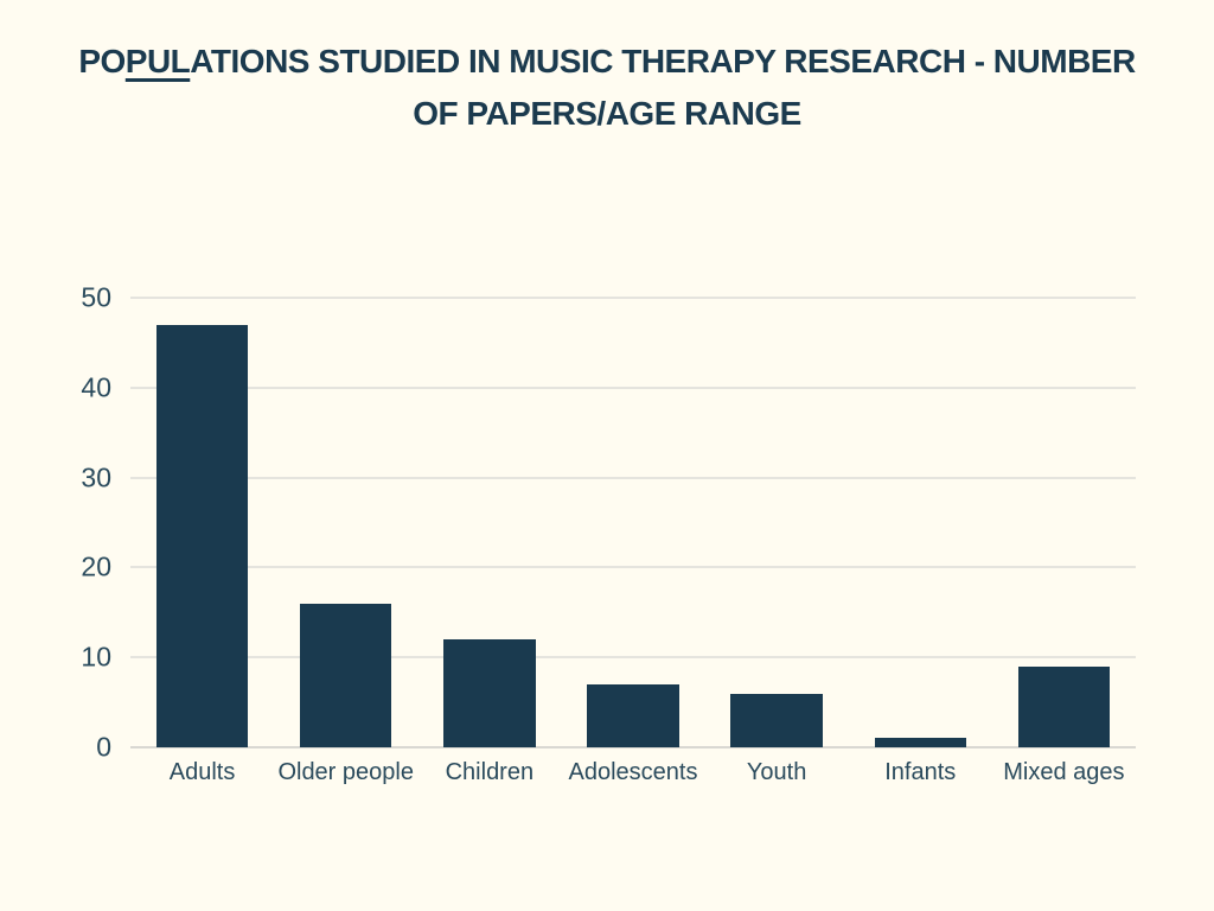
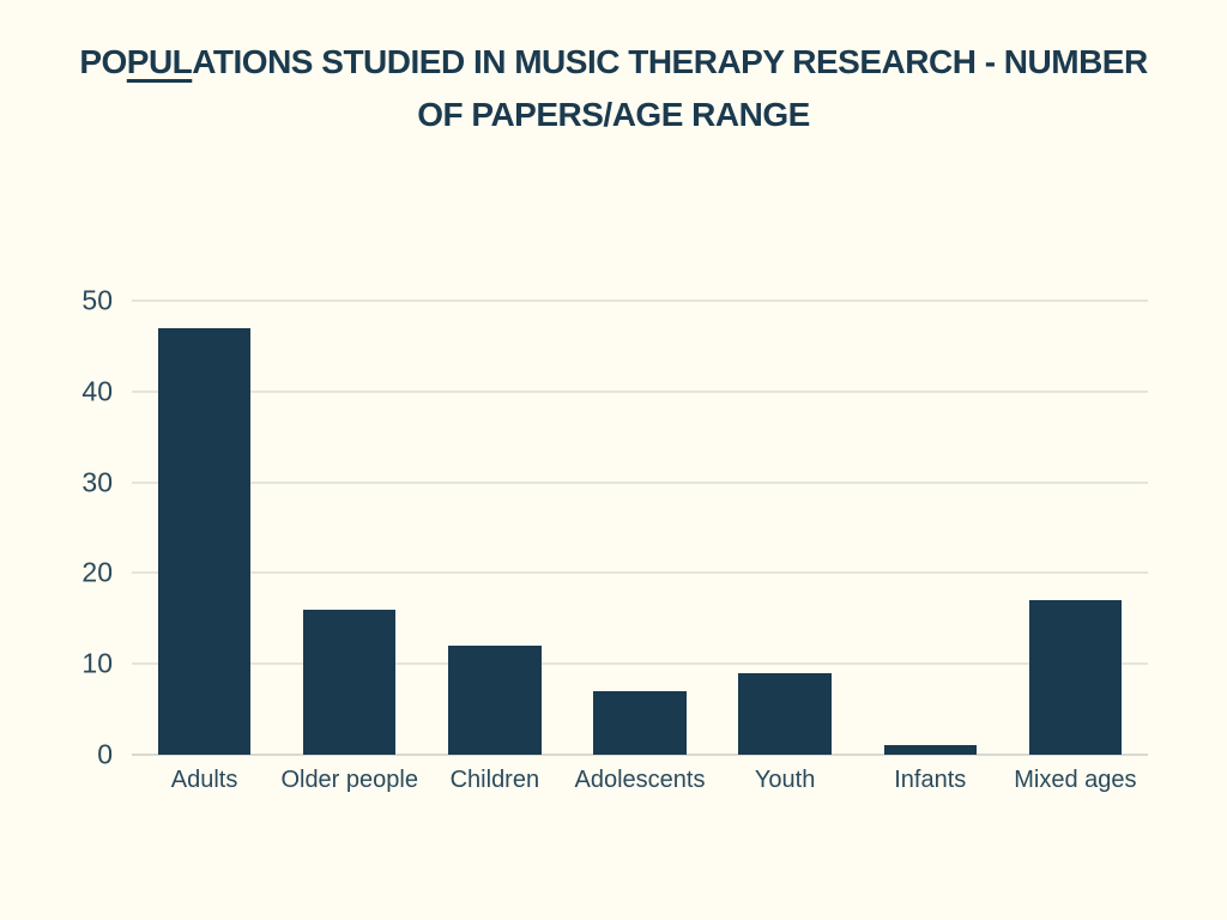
Youth: 6 -> 9
Mixed ages: 9 -> 17
